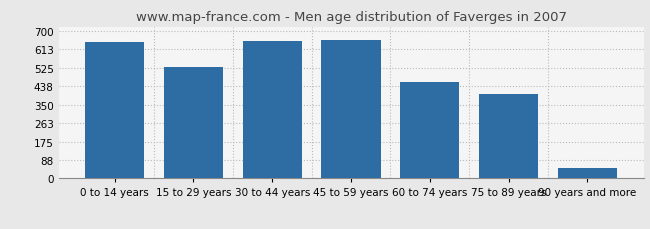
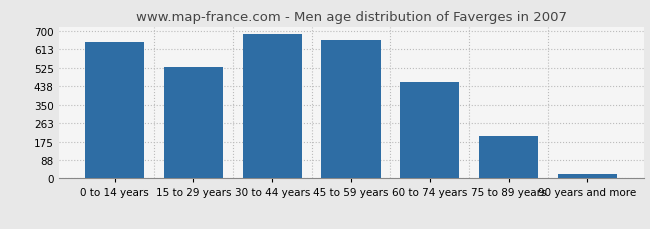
30 to 44 years: 650 -> 685
75 to 89 years: 400 -> 200
90 years and more: 50 -> 20
